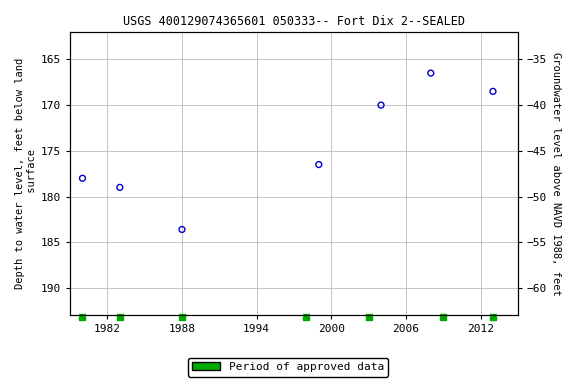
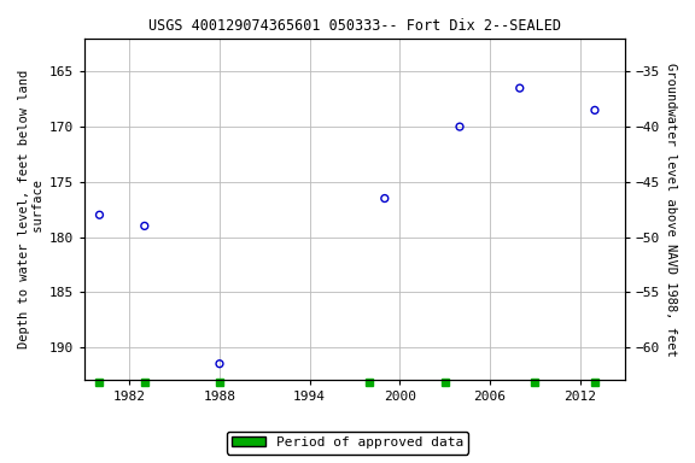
1988: 183.6 -> 191.5
